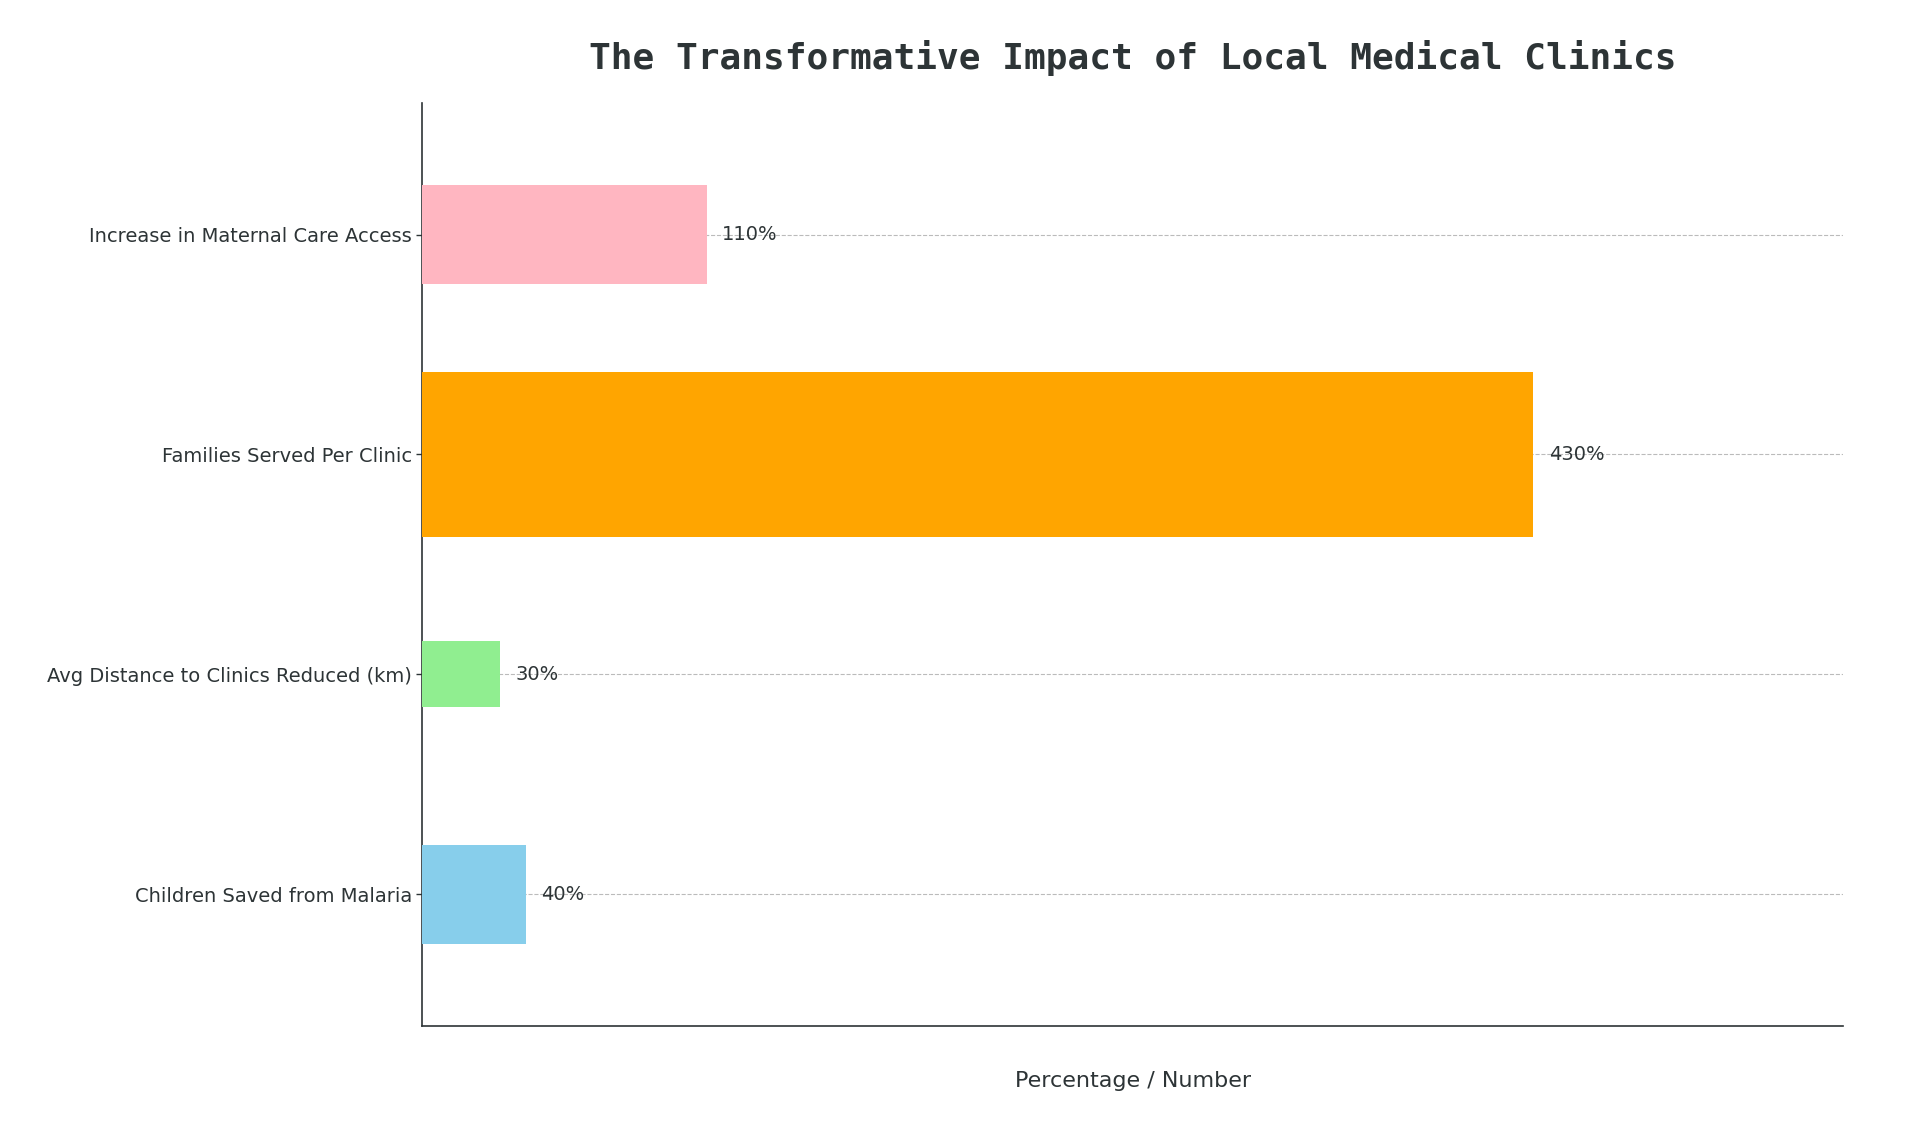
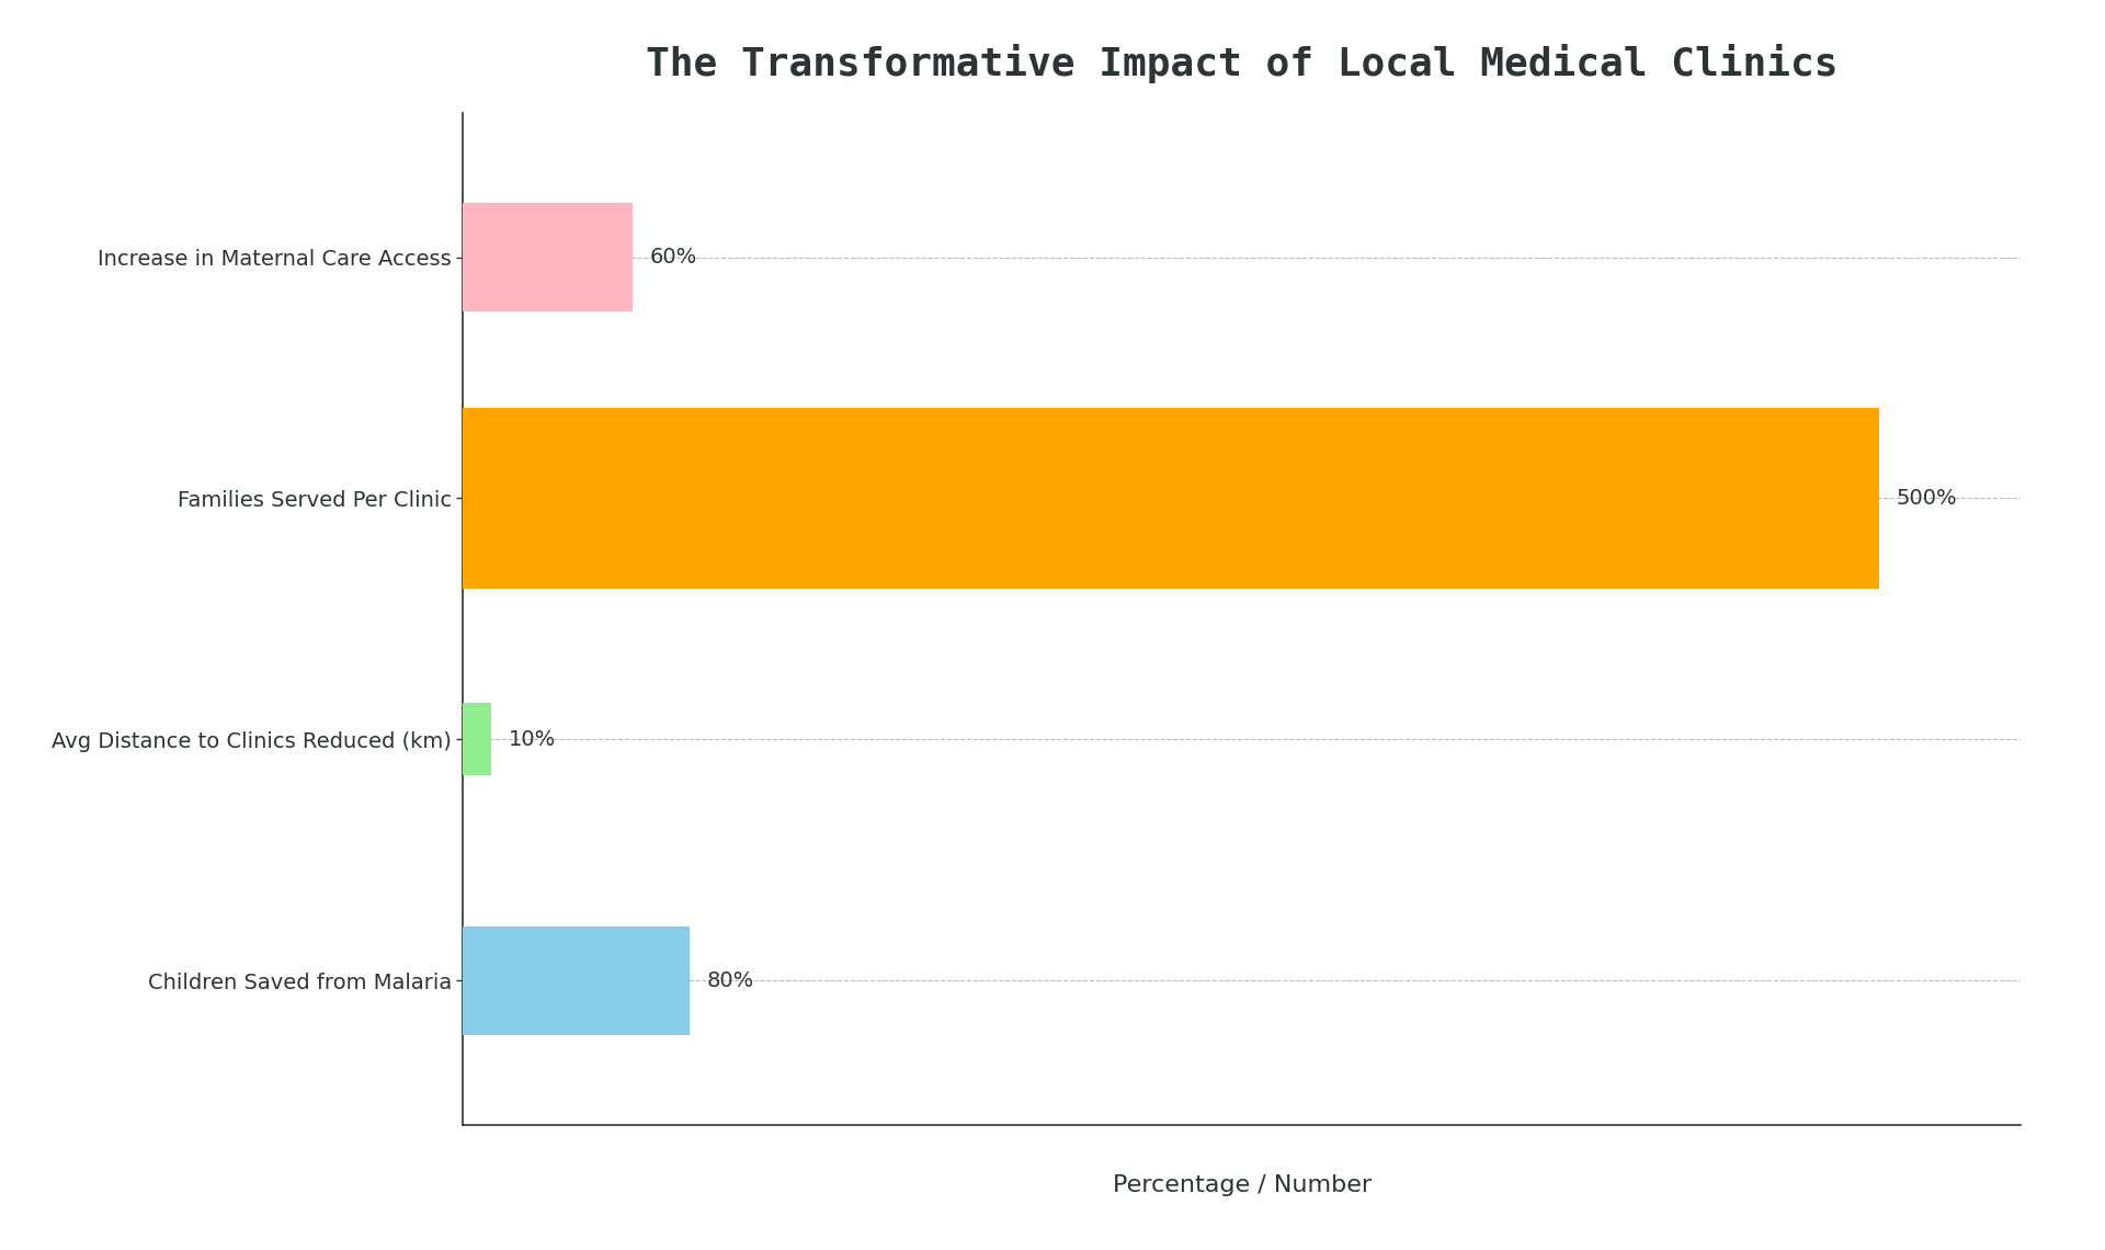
Increase in Maternal Care Access: 110% -> 60%
Families Served Per Clinic: 430% -> 500%
Avg Distance to Clinics Reduced (km): 30% -> 10%
Children Saved from Malaria: 40% -> 80%
